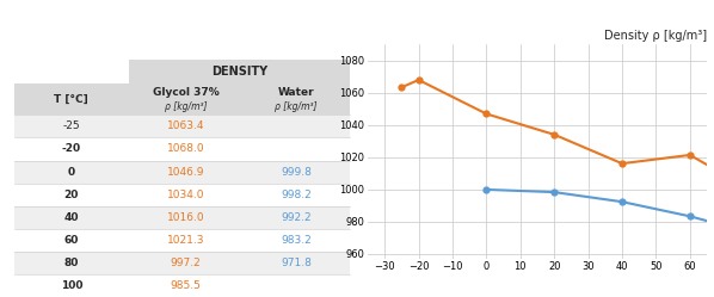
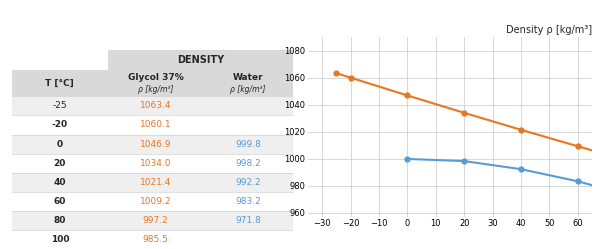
Glycol 37%/−20: 1068.0 -> 1060.1
Glycol 37%/40: 1016.0 -> 1021.4
Glycol 37%/60: 1021.3 -> 1009.2
